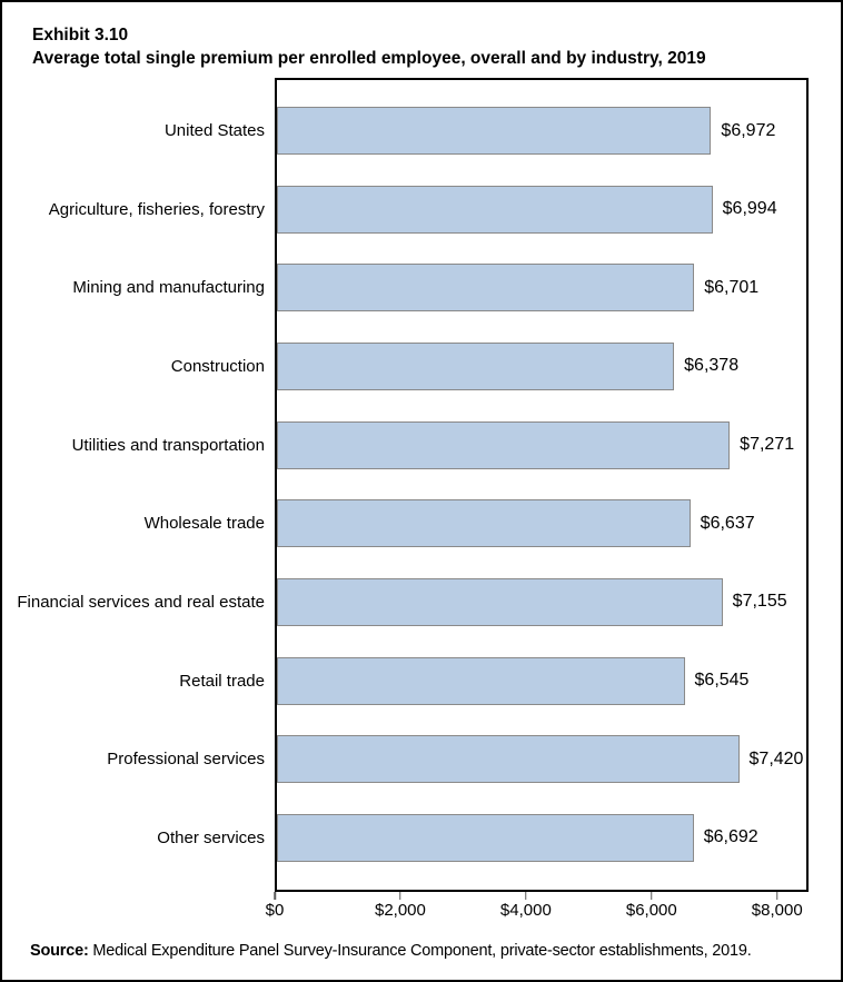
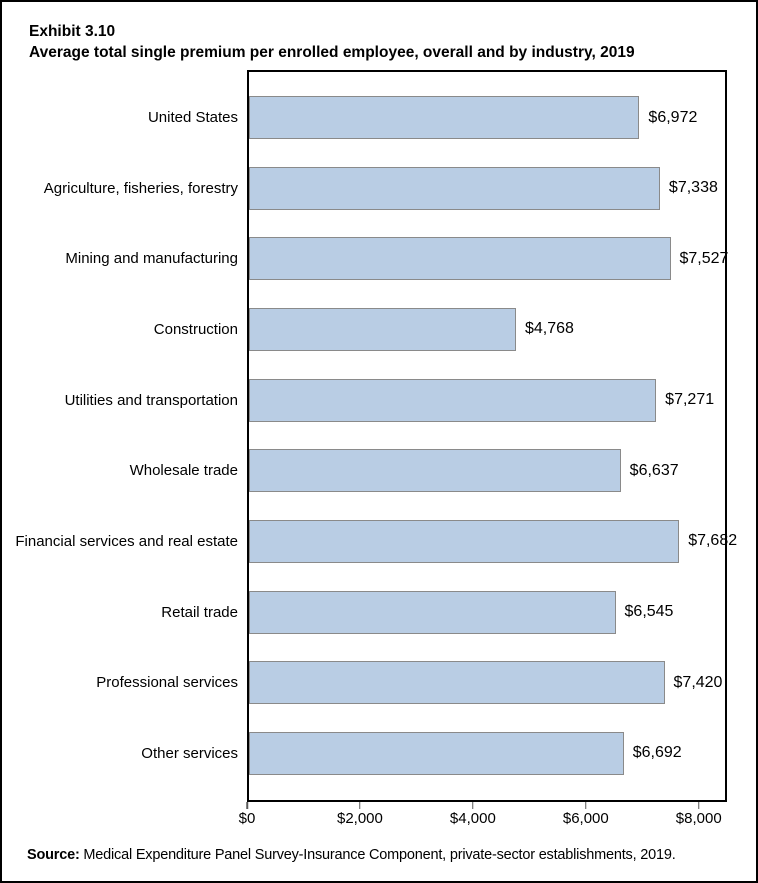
Agriculture, fisheries, forestry: $6,994 -> $7,338
Mining and manufacturing: $6,701 -> $7,527
Construction: $6,378 -> $4,768
Financial services and real estate: $7,155 -> $7,682
